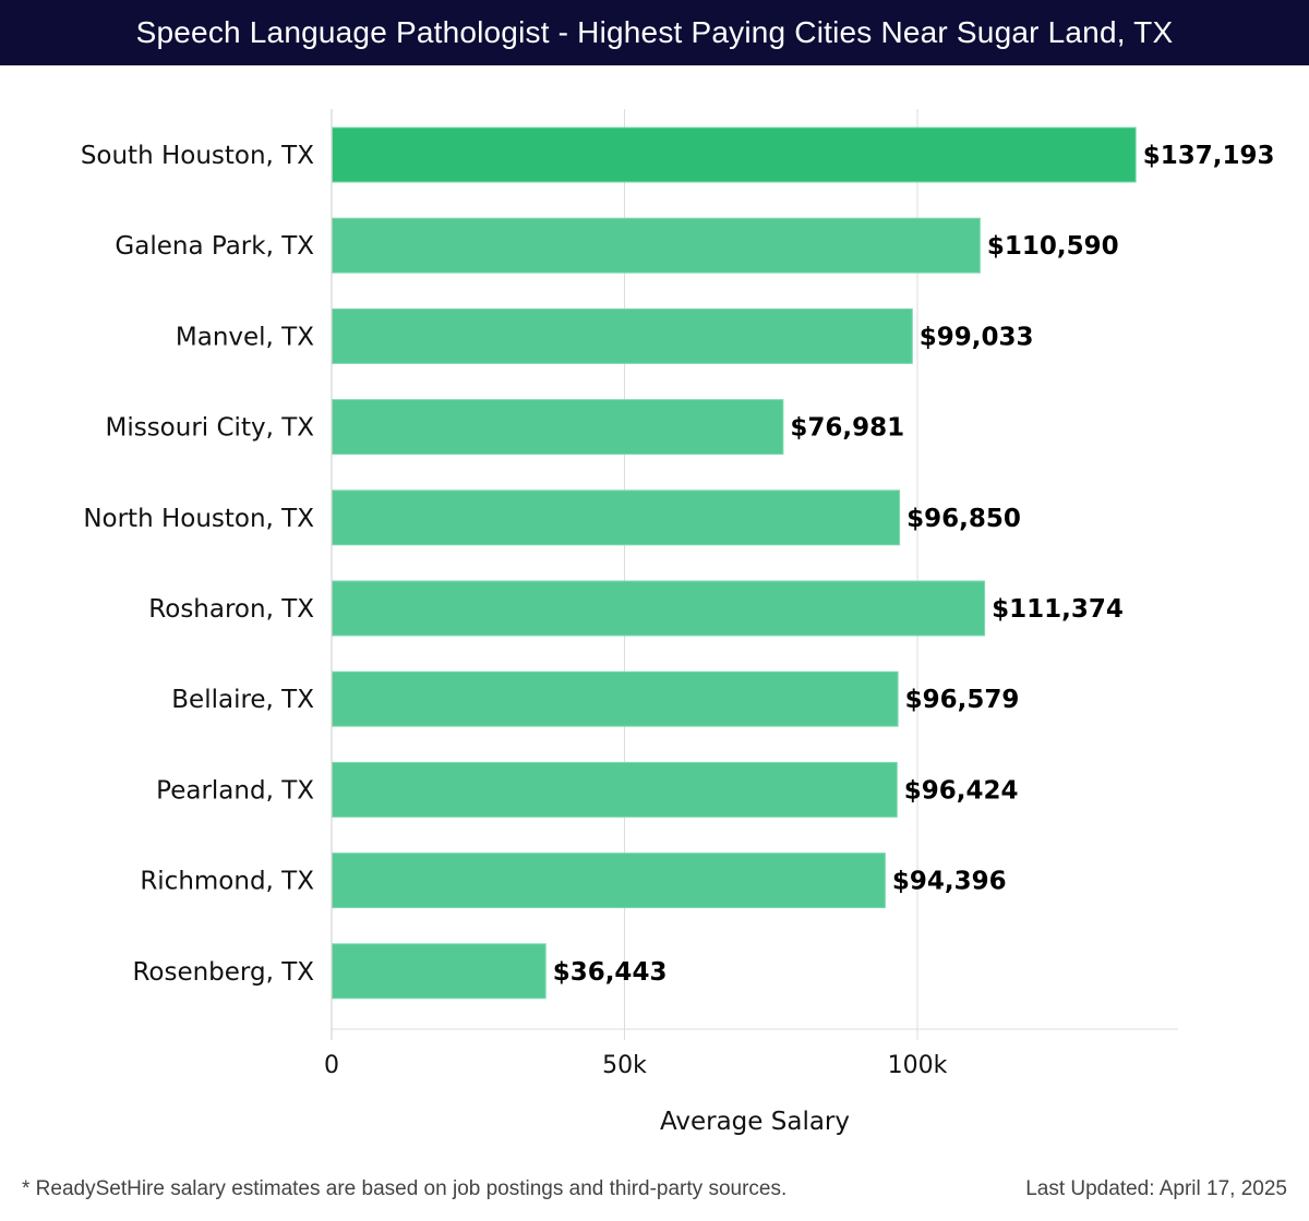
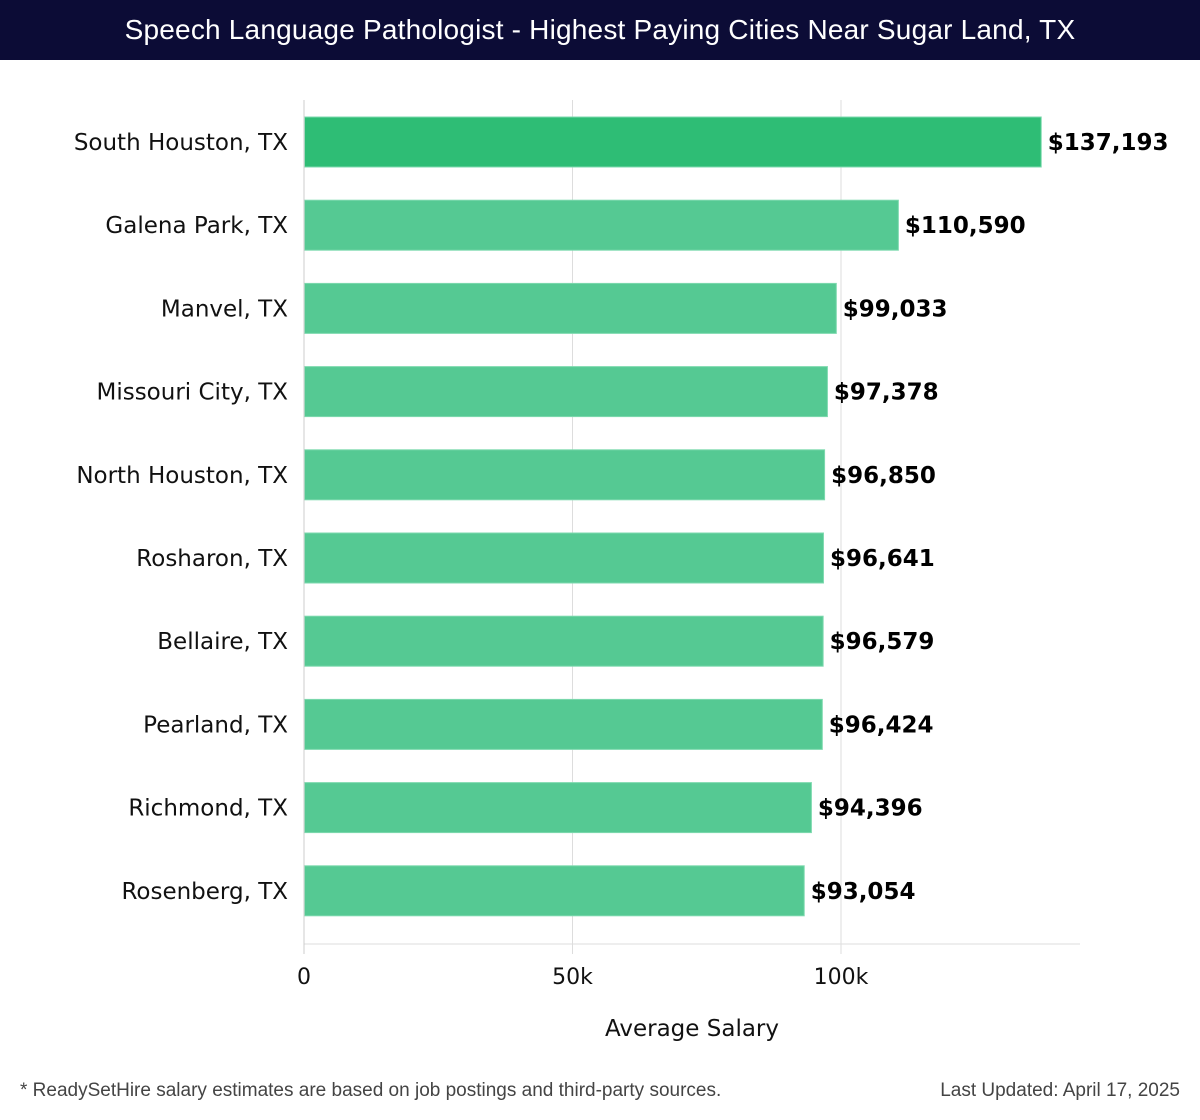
Missouri City, TX: $76,981 -> $97,378
Rosharon, TX: $111,374 -> $96,641
Rosenberg, TX: $36,443 -> $93,054
